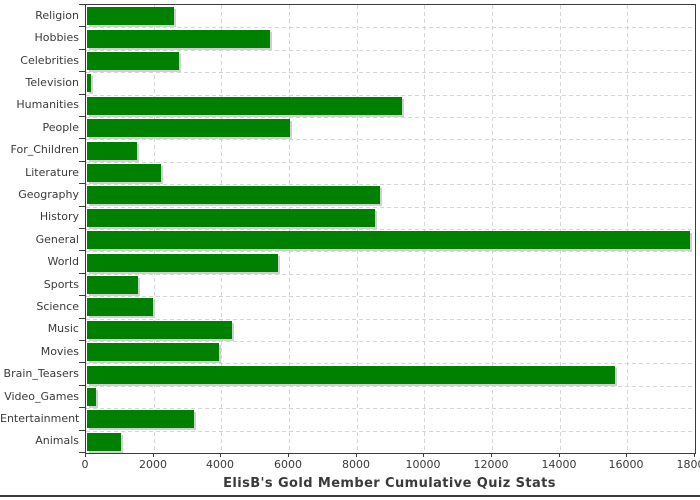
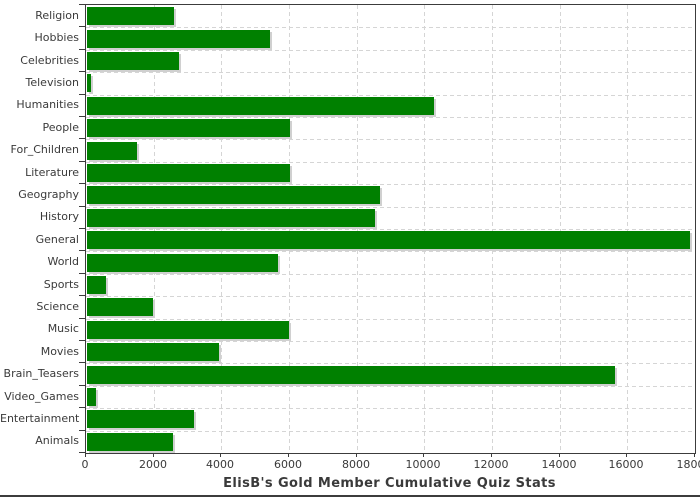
Humanities: 9300 -> 10300
Literature: 2200 -> 6000
Sports: 1500 -> 600
Music: 4300 -> 6000
Animals: 1000 -> 2500
